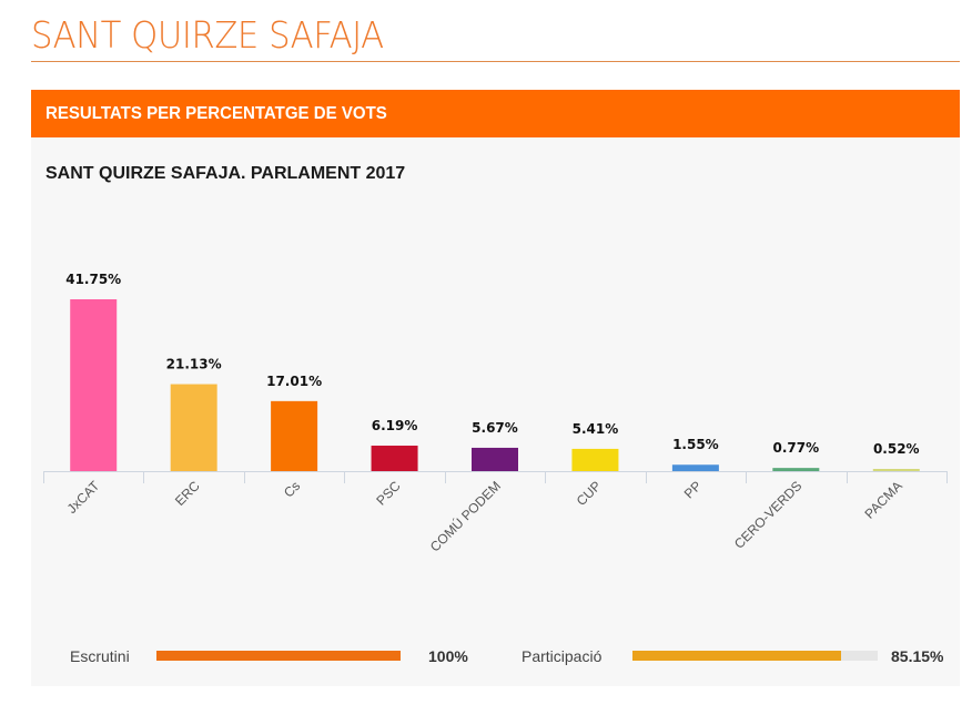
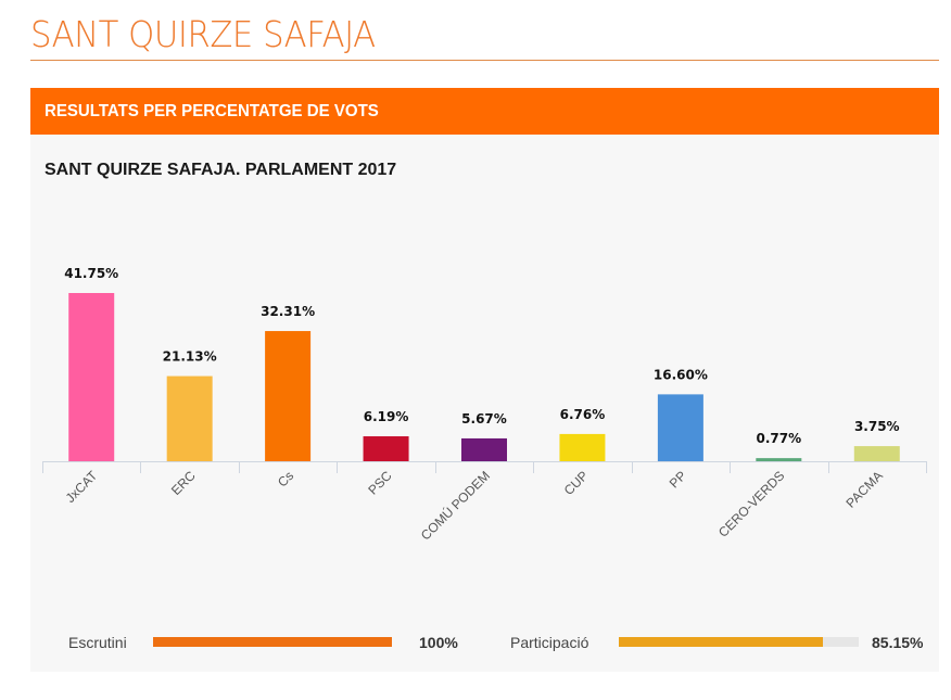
Cs: 17.01% -> 32.31%
CUP: 5.41% -> 6.76%
PP: 1.55% -> 16.60%
PACMA: 0.52% -> 3.75%
